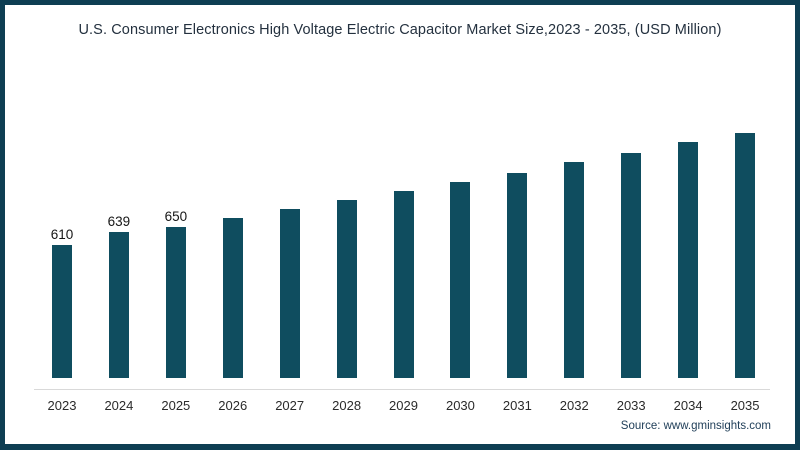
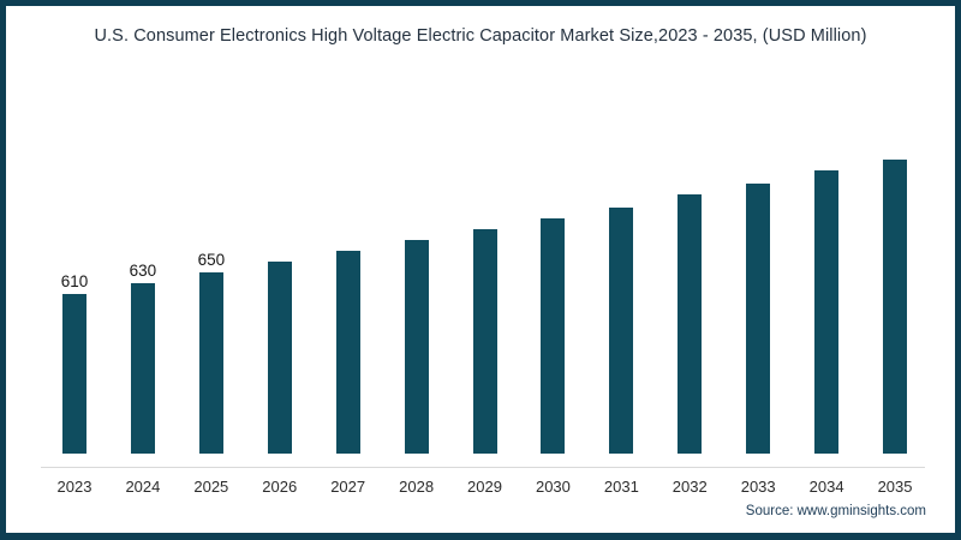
2024: 639 -> 630
